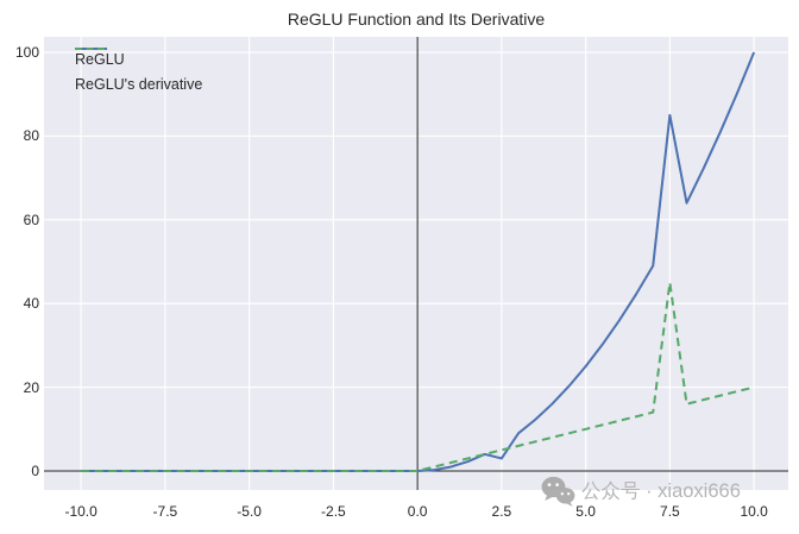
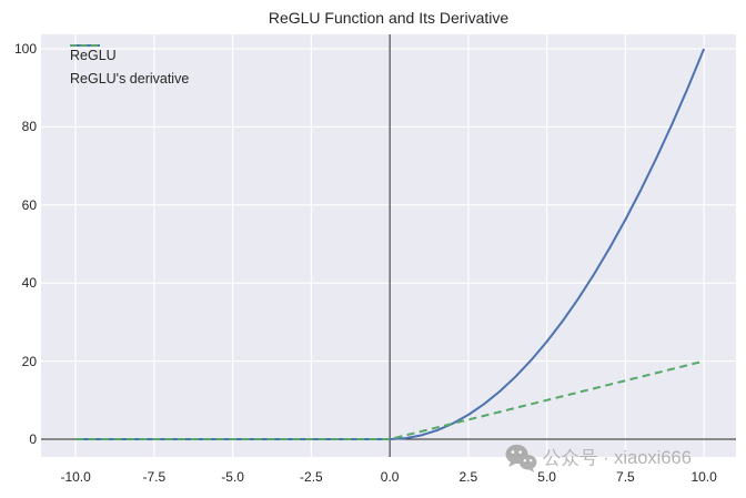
ReGLU/2.5: 3 -> 6
ReGLU/7.5: 85 -> 56
ReGLU's derivative/7.5: 45 -> 15
